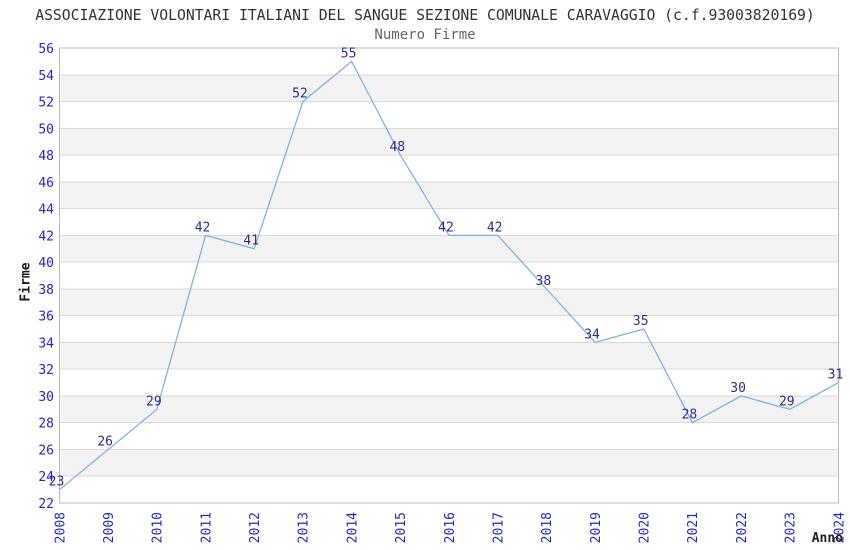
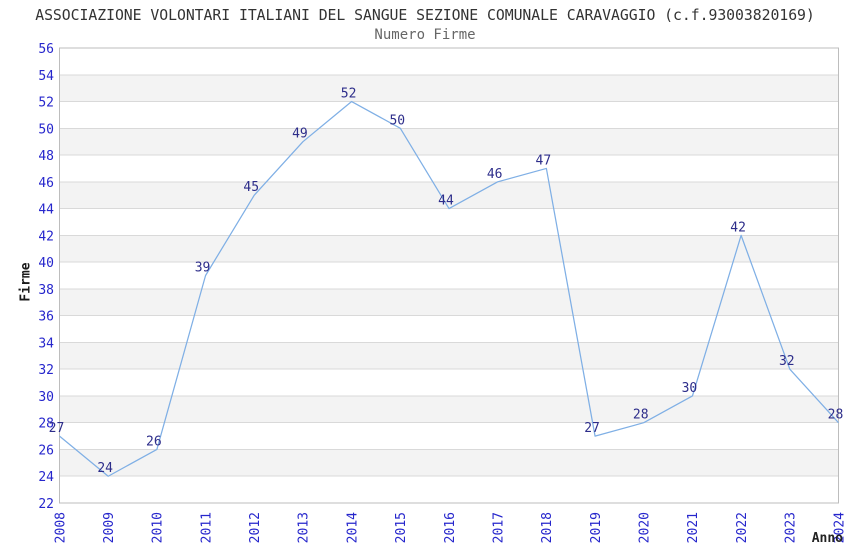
2008: 23 -> 27
2009: 26 -> 24
2010: 29 -> 26
2011: 42 -> 39
2012: 41 -> 45
2013: 52 -> 49
2014: 55 -> 52
2015: 48 -> 50
2016: 42 -> 44
2017: 42 -> 46
2018: 38 -> 47
2019: 34 -> 27
2020: 35 -> 28
2021: 28 -> 30
2022: 30 -> 42
2023: 29 -> 32
2024: 31 -> 28
